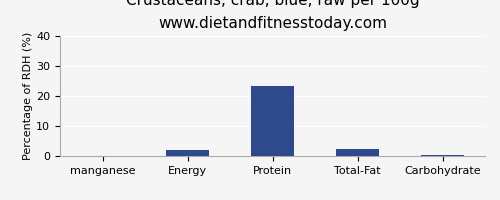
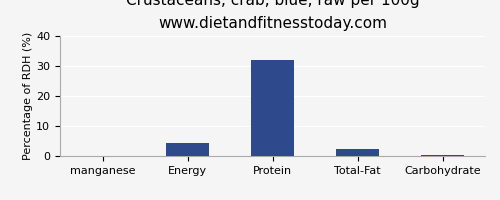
Energy: 2.0 -> 4.5
Protein: 23.5 -> 32.0
